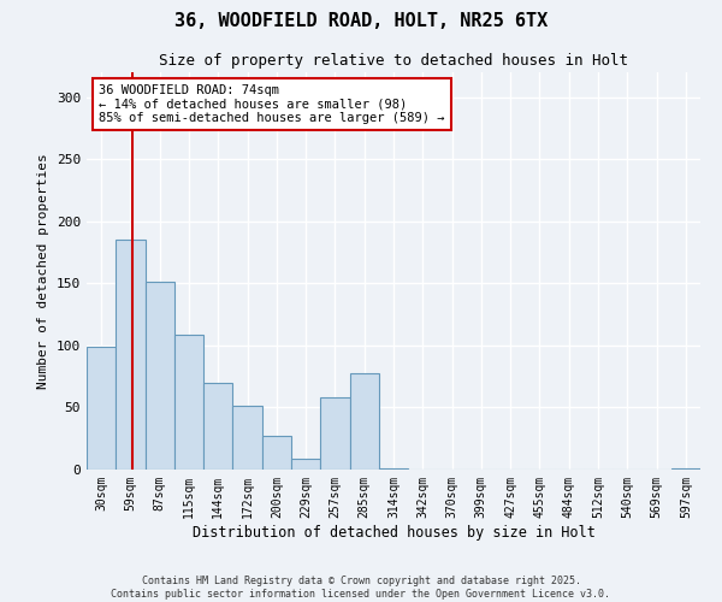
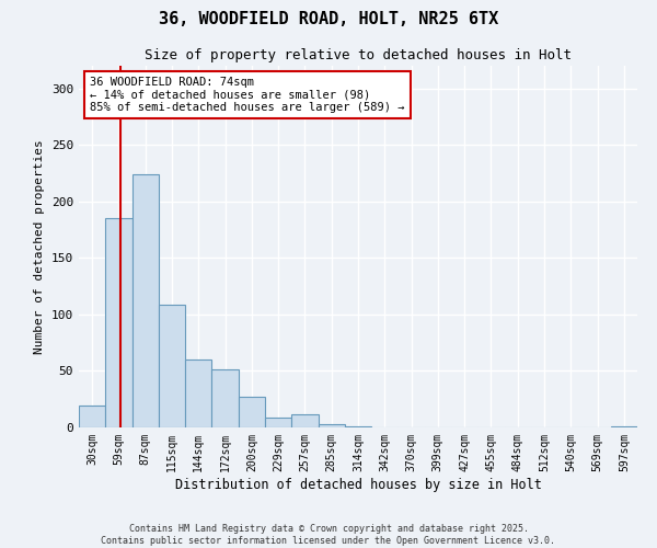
30sqm: 99 -> 19
87sqm: 151 -> 224
144sqm: 70 -> 60
257sqm: 58 -> 12
285sqm: 78 -> 3
